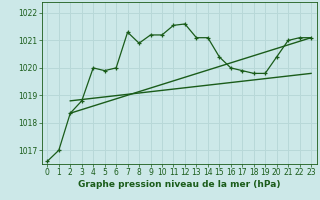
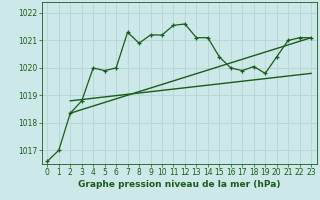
18: 1019.80 -> 1020.05
